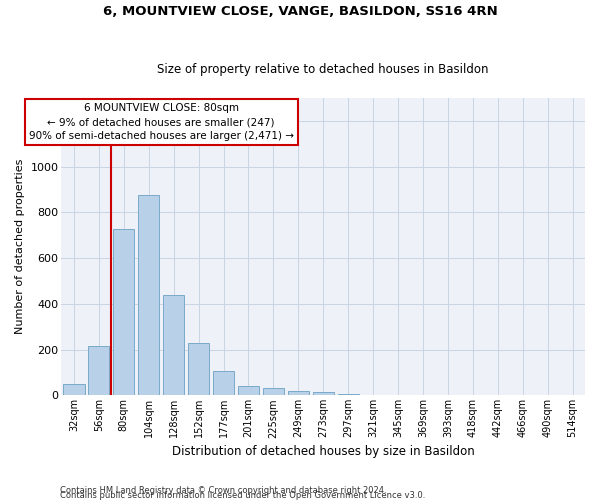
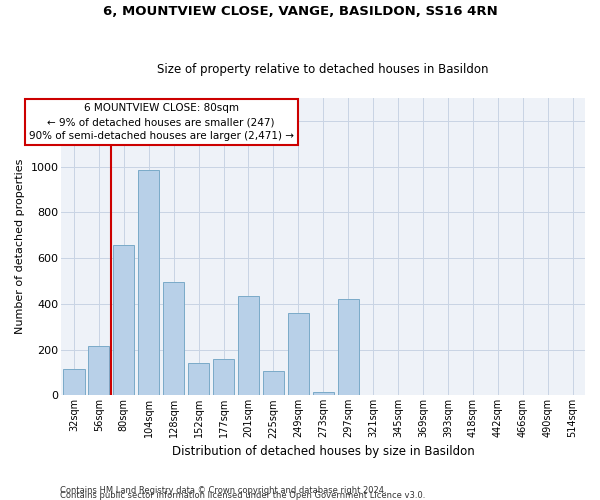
32sqm: 50 -> 115
80sqm: 725 -> 655
104sqm: 875 -> 985
128sqm: 440 -> 495
152sqm: 230 -> 140
177sqm: 105 -> 160
201sqm: 42 -> 435
225sqm: 30 -> 105
249sqm: 20 -> 360
297sqm: 5 -> 420
